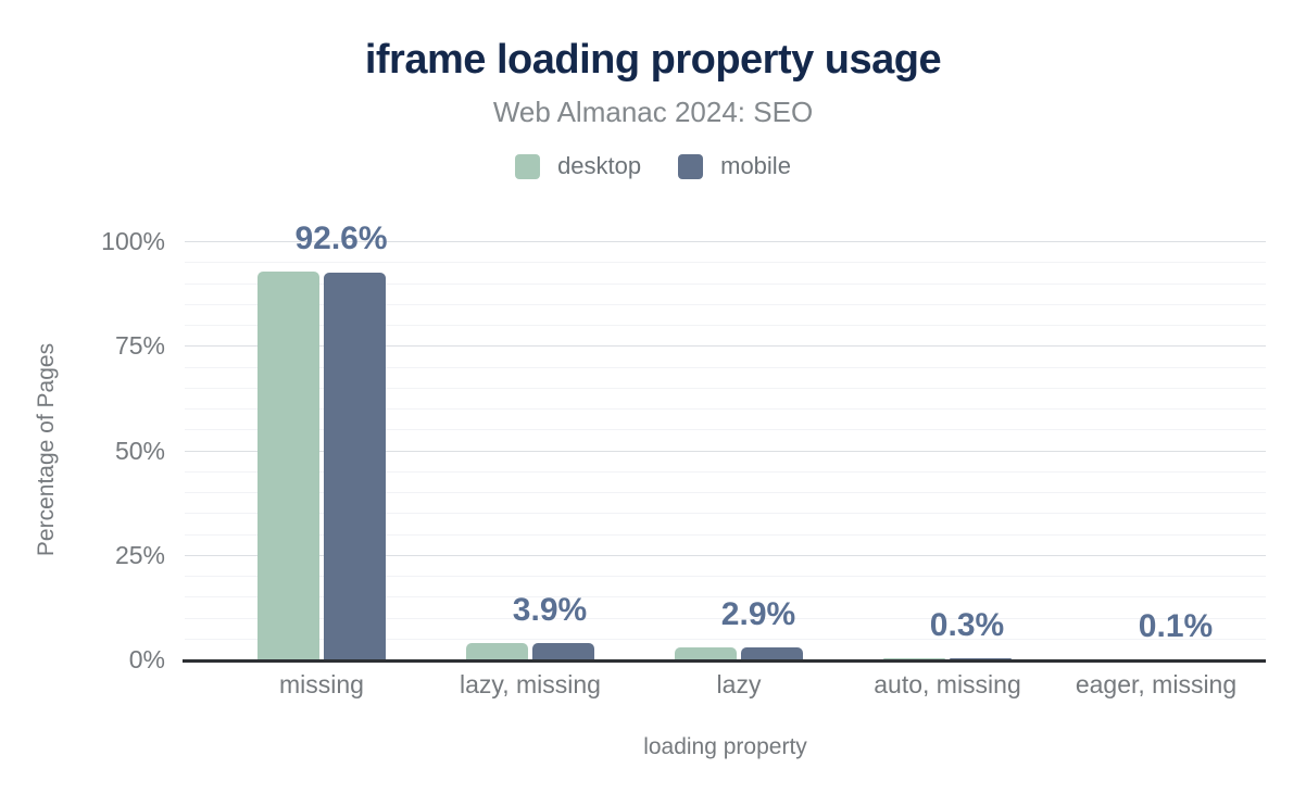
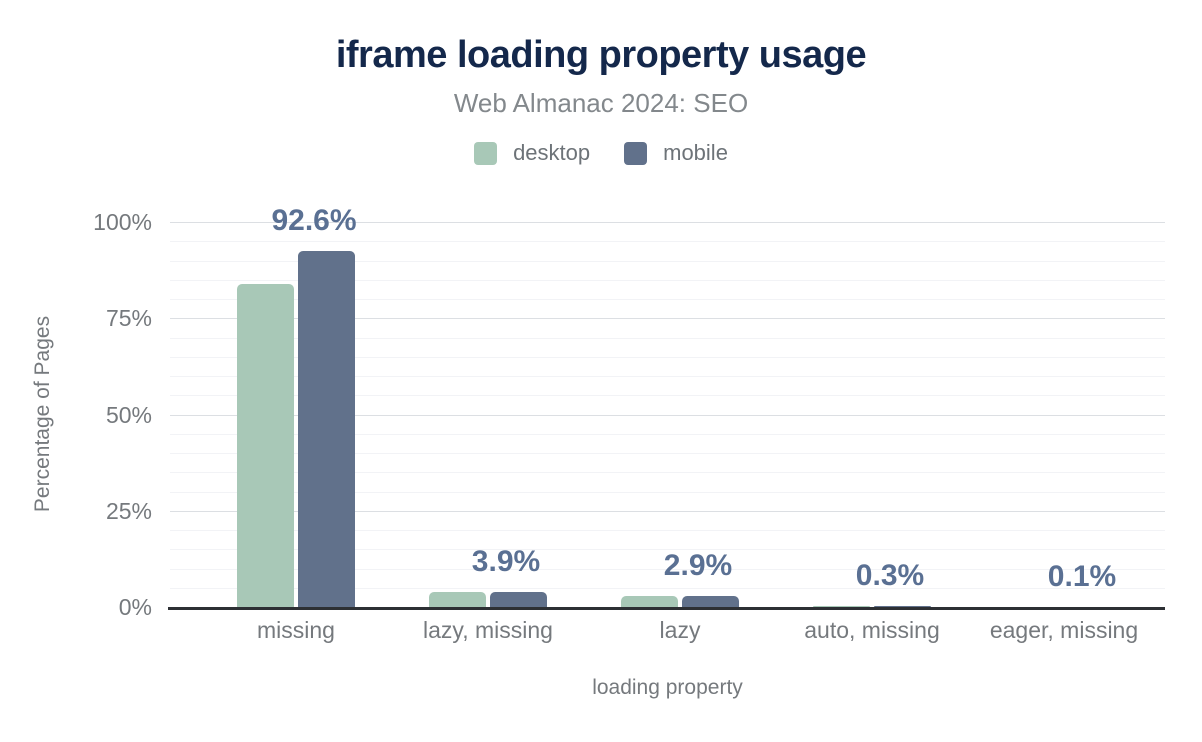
desktop/missing: 93% -> 84%
